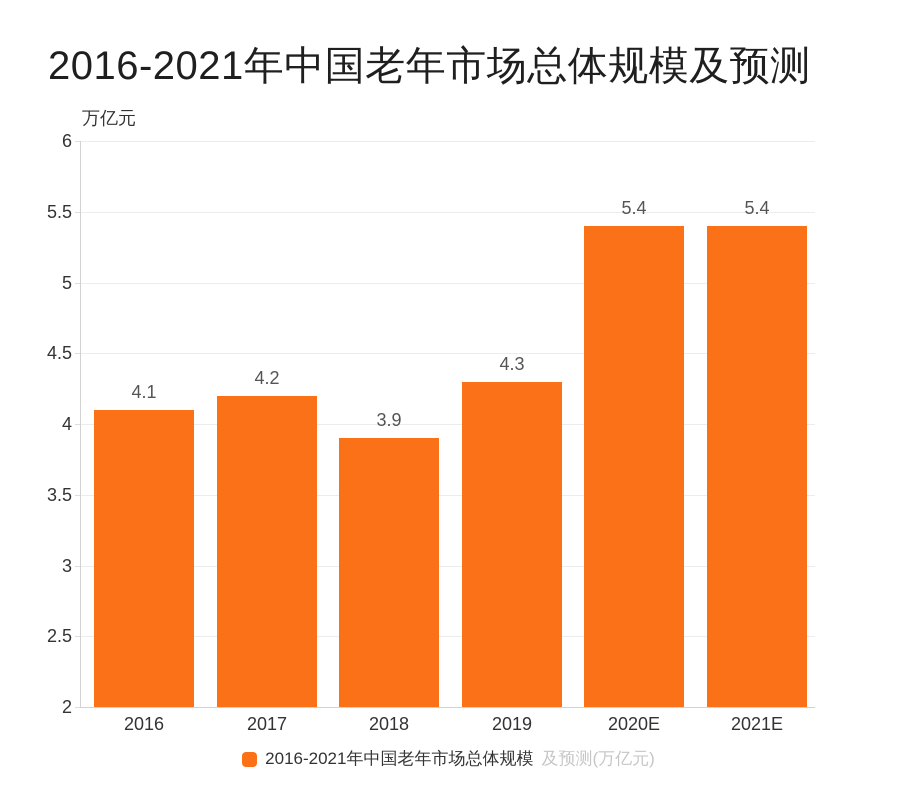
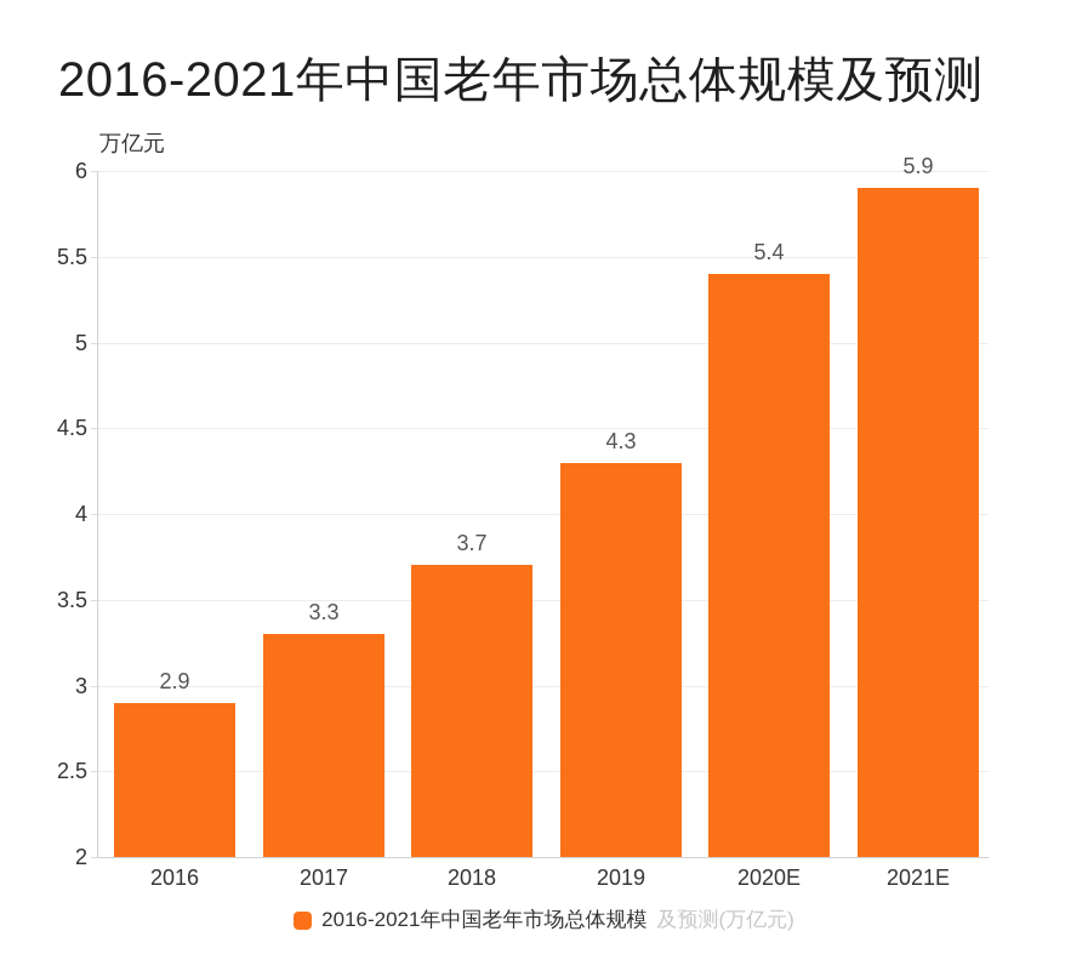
2016: 4.1 -> 2.9
2017: 4.2 -> 3.3
2018: 3.9 -> 3.7
2021E: 5.4 -> 5.9
